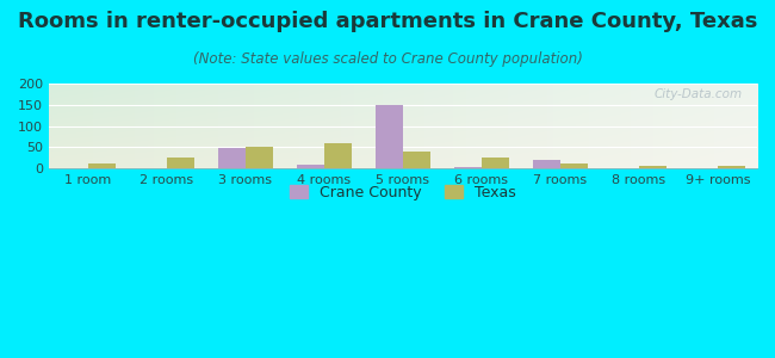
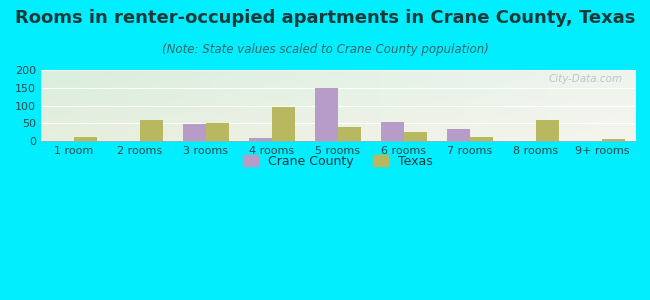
Texas/2 rooms: 25 -> 60
Texas/4 rooms: 60 -> 95
Crane County/6 rooms: 2 -> 55
Crane County/7 rooms: 20 -> 35
Texas/8 rooms: 7 -> 60
